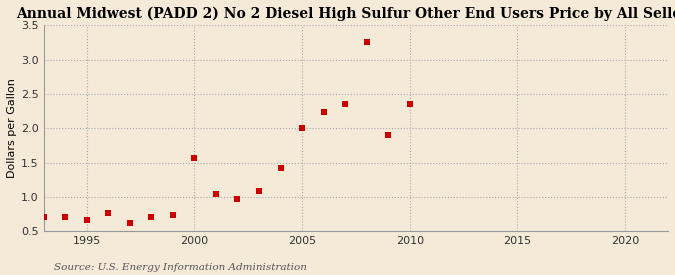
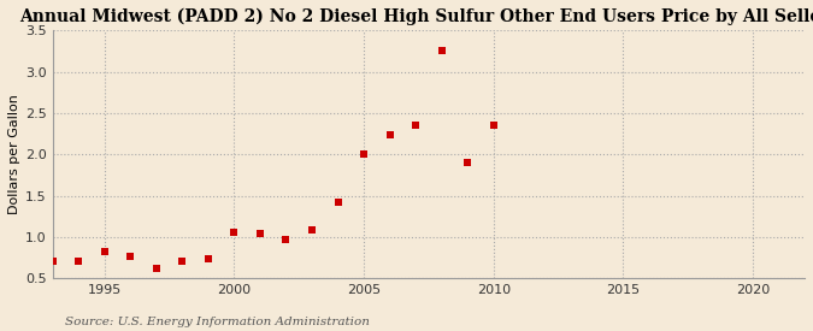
1995: 0.66 -> 0.83
2000: 1.56 -> 1.06
